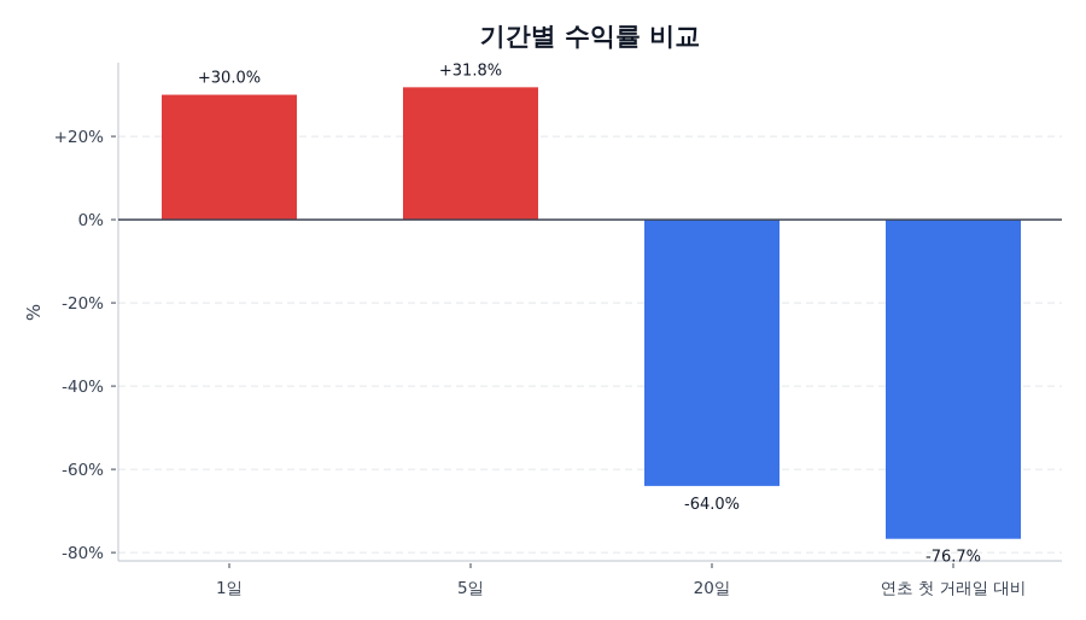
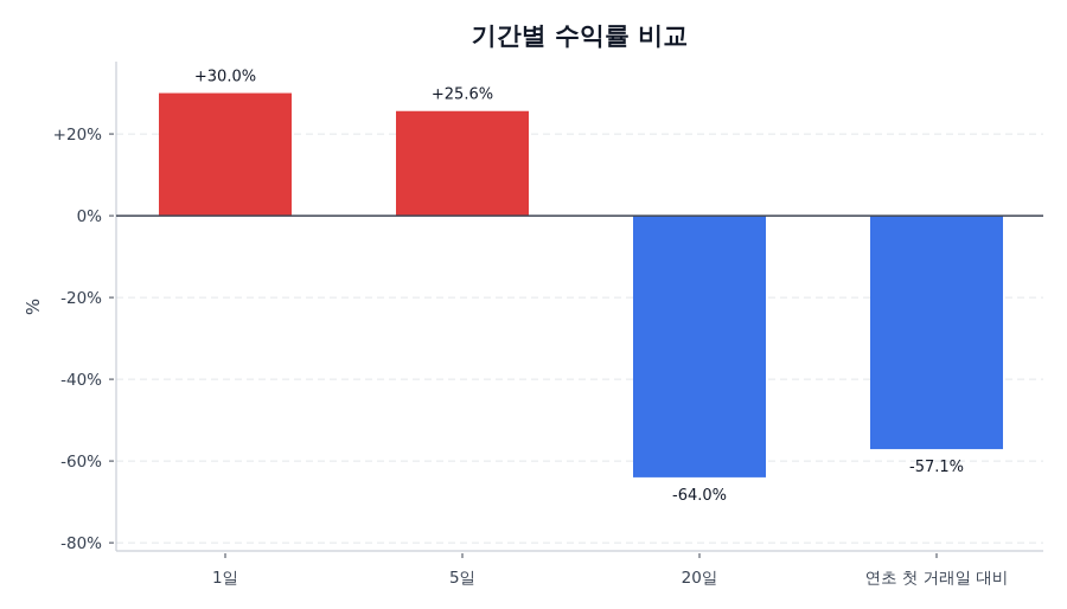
5일: +31.8% -> +25.6%
연초 첫 거래일 대비: -76.7% -> -57.1%
